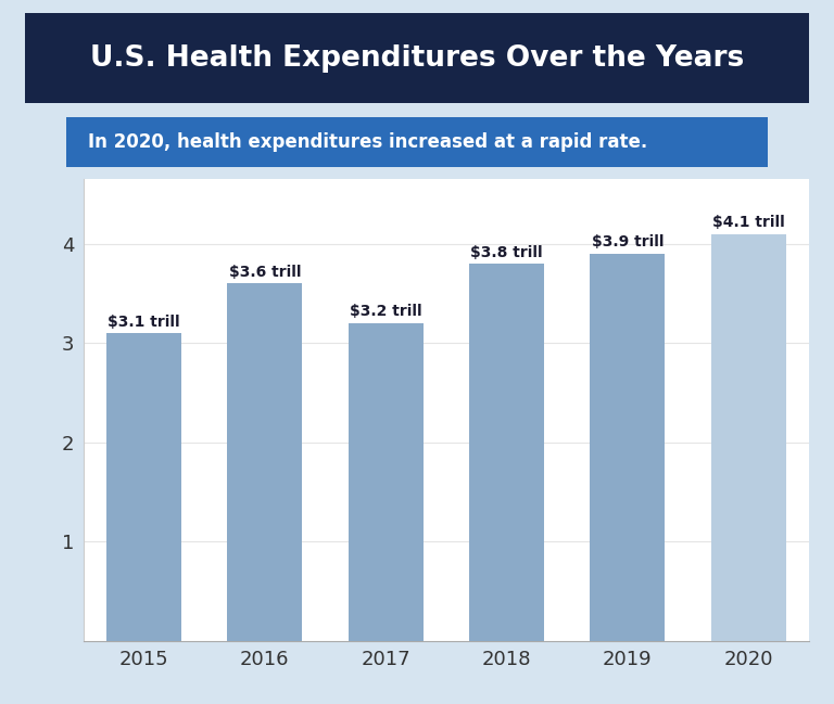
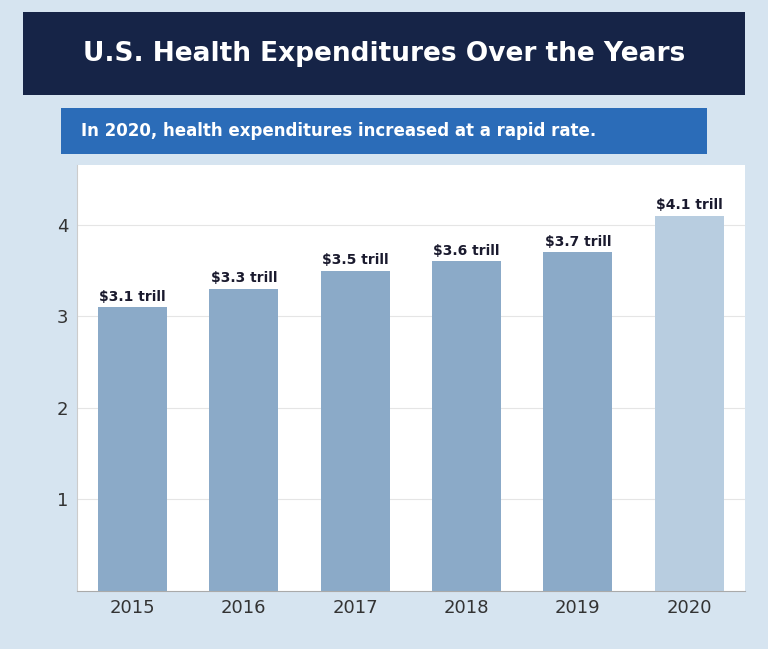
2016: $3.6 -> $3.3
2017: $3.2 -> $3.5
2018: $3.8 -> $3.6
2019: $3.9 -> $3.7
